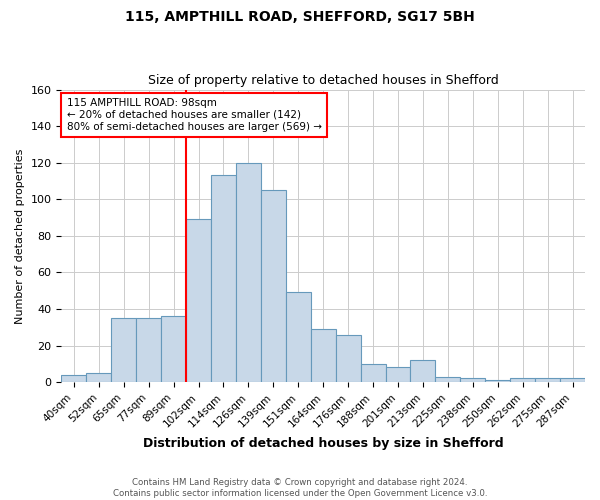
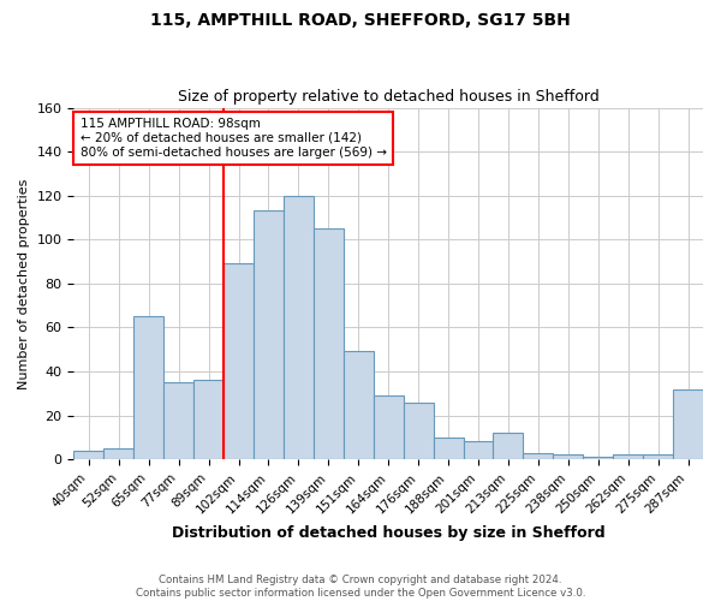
65sqm: 35 -> 65
287sqm: 2 -> 32
